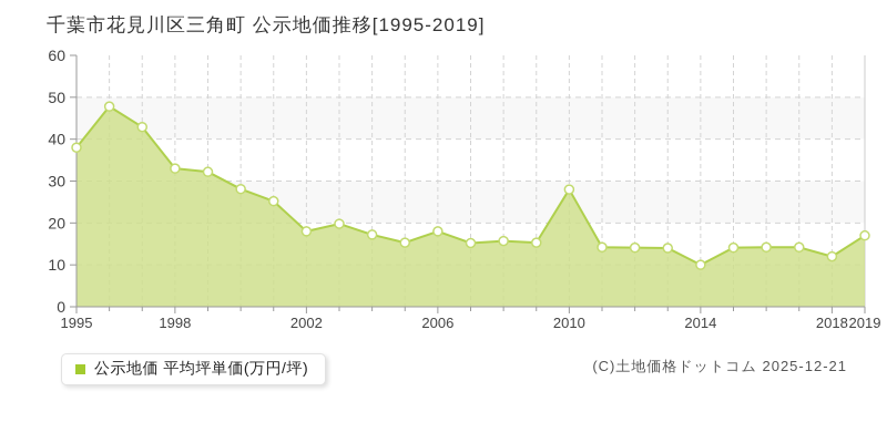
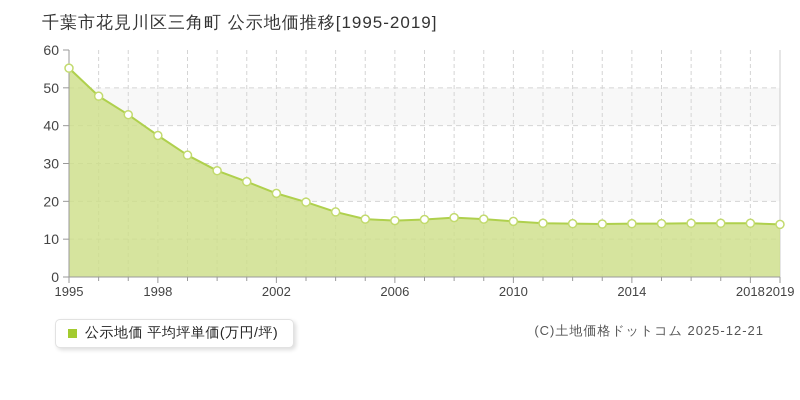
1995: 38 -> 55
1998: 33 -> 37
2002: 18 -> 22
2006: 18 -> 15
2010: 28 -> 15
2014: 10 -> 14
2018: 12 -> 14
2019: 17 -> 14
